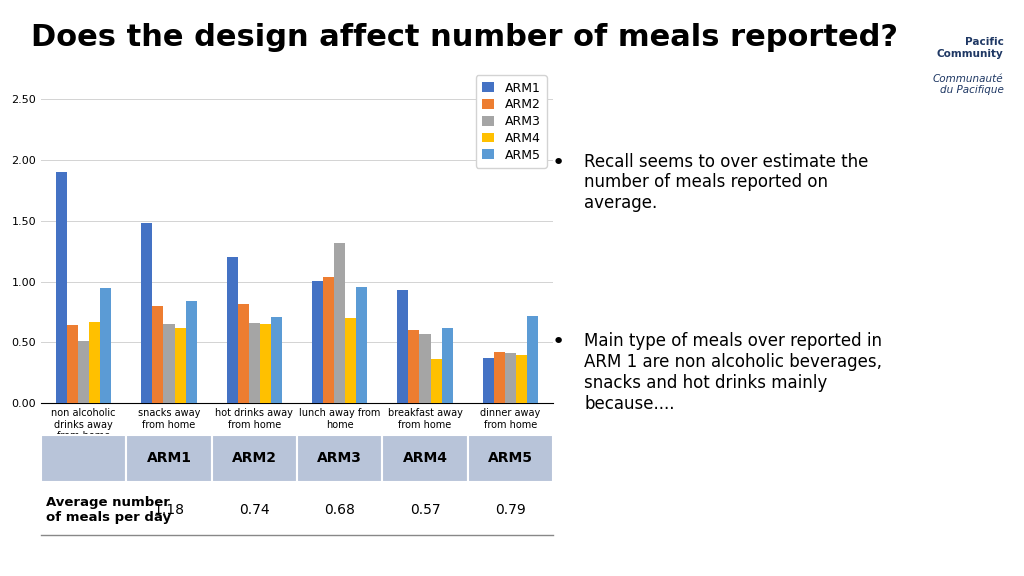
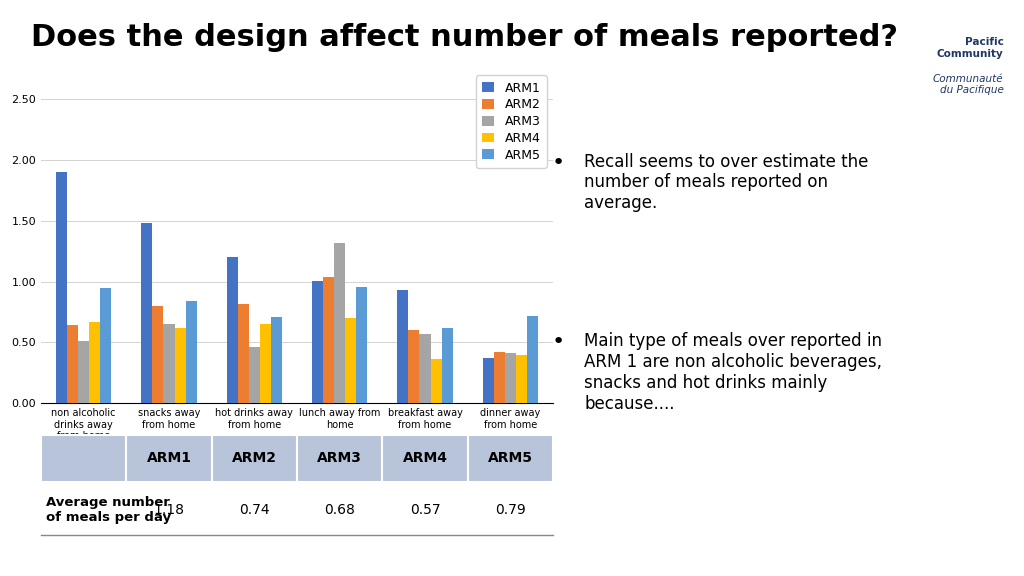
ARM3/hot drinks away from home: 0.66 -> 0.46
